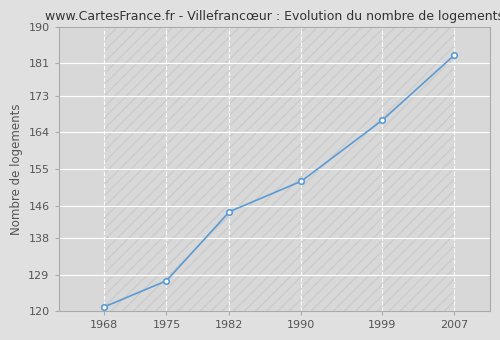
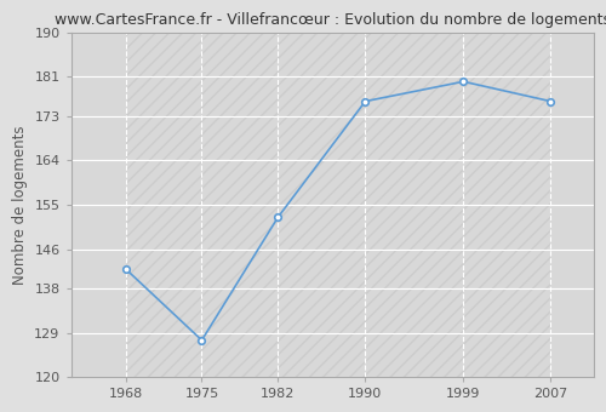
1968: 121.0 -> 142.0
1982: 144.5 -> 152.5
1990: 152.0 -> 176.0
1999: 167.0 -> 180.0
2007: 183.0 -> 176.0
